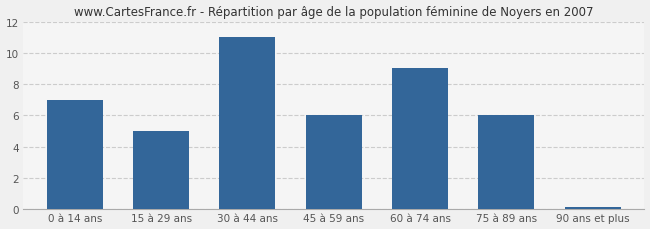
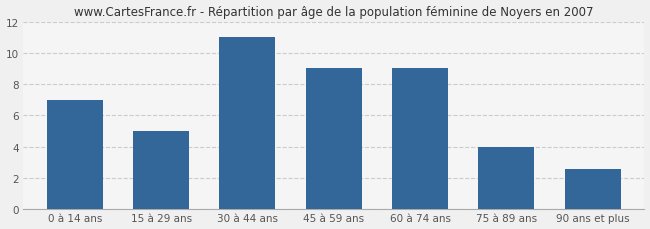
45 à 59 ans: 6.0 -> 9.0
75 à 89 ans: 6.0 -> 4.0
90 ans et plus: 0.1 -> 2.6
